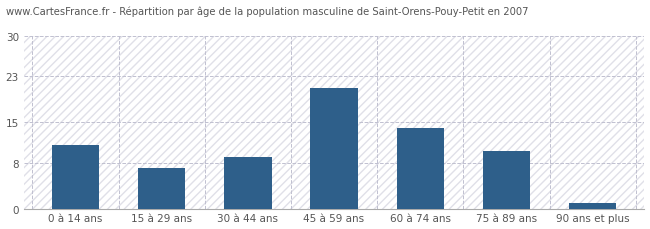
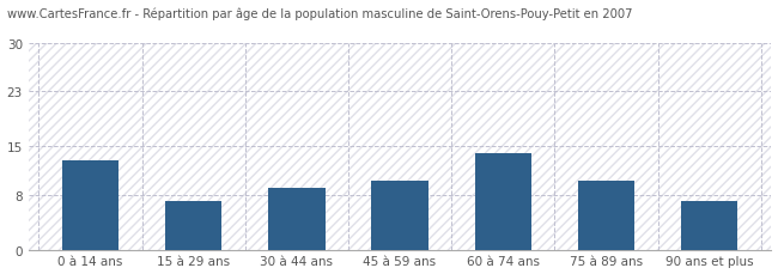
0 à 14 ans: 11 -> 13
45 à 59 ans: 21 -> 10
90 ans et plus: 1 -> 7
